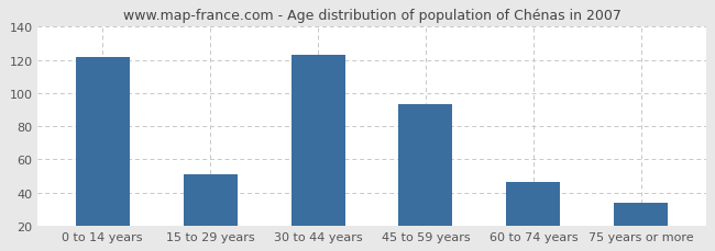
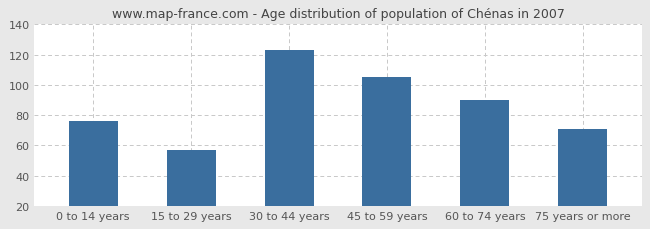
0 to 14 years: 122 -> 76
15 to 29 years: 51 -> 57
45 to 59 years: 93 -> 105
60 to 74 years: 46 -> 90
75 years or more: 34 -> 71
